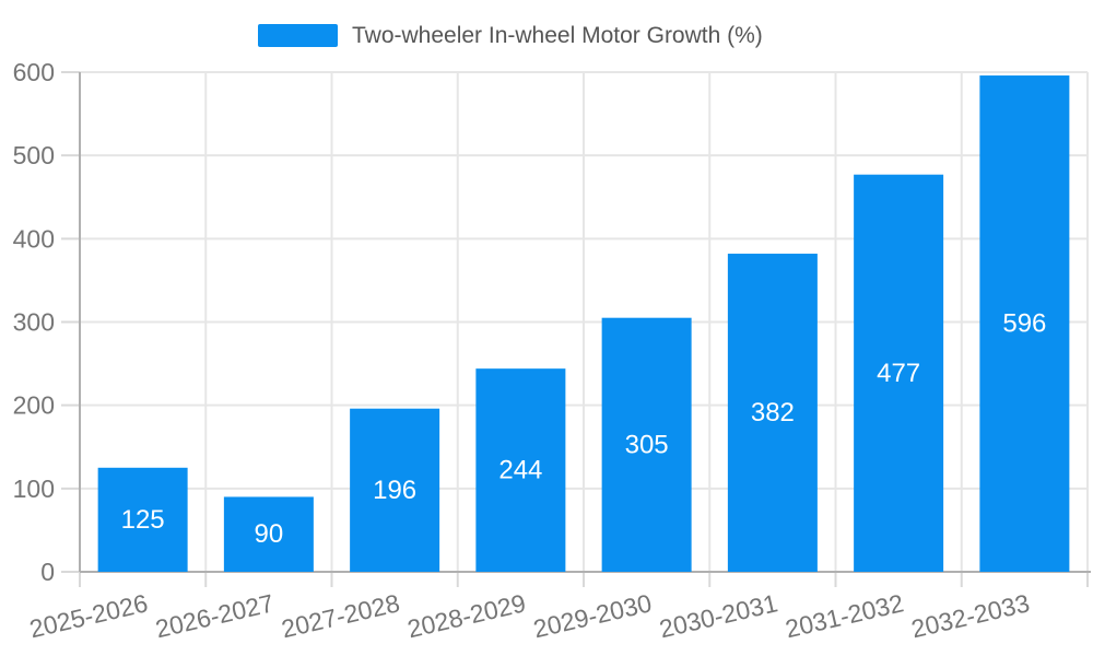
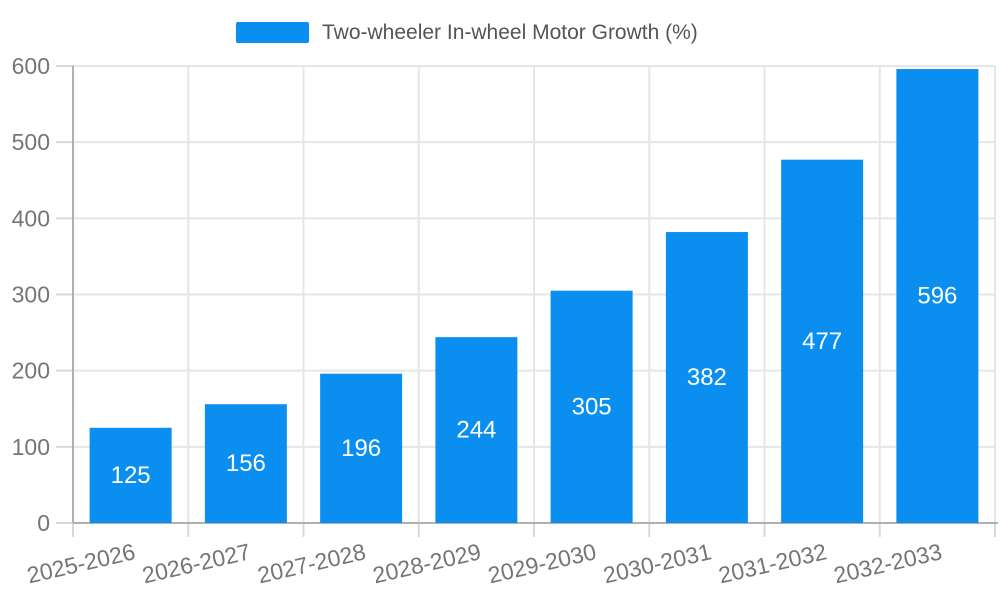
2026-2027: 90 -> 156
